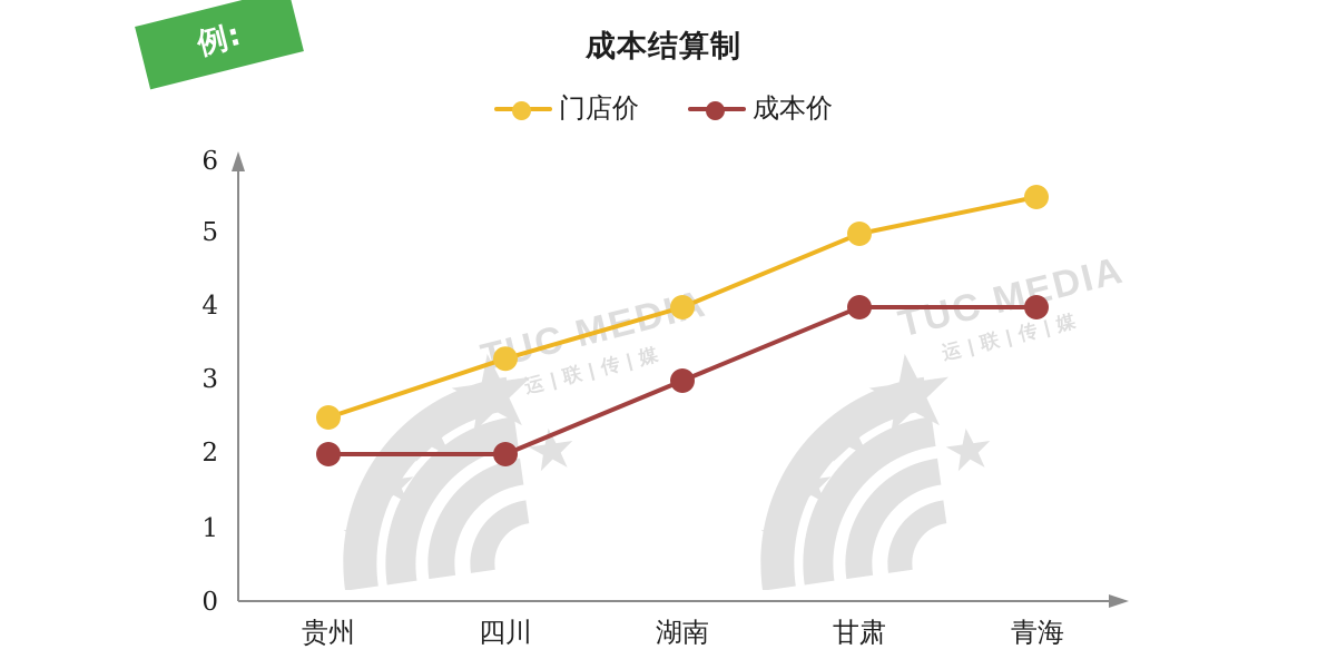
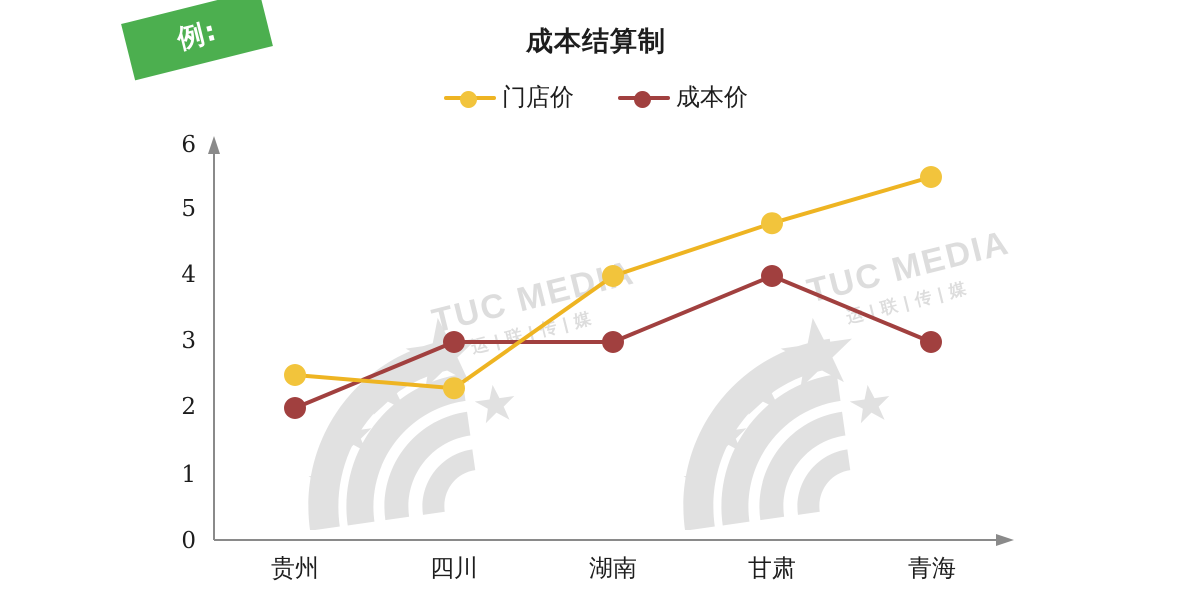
门店价/四川: 3.3 -> 2.3
成本价/四川: 2 -> 3
门店价/甘肃: 5.0 -> 4.8
成本价/青海: 4 -> 3
